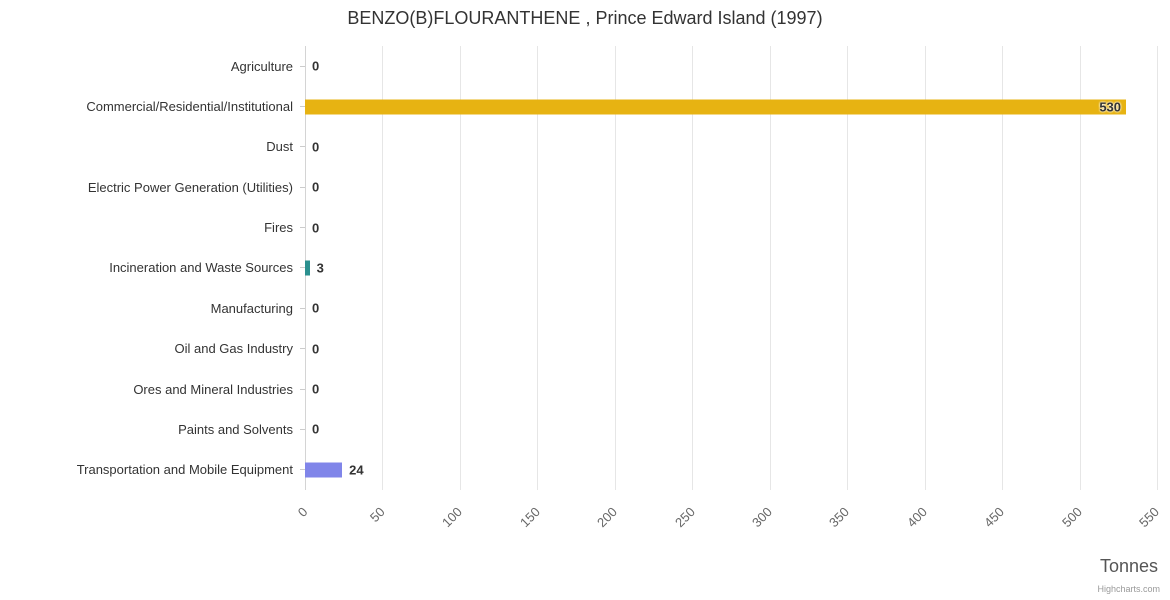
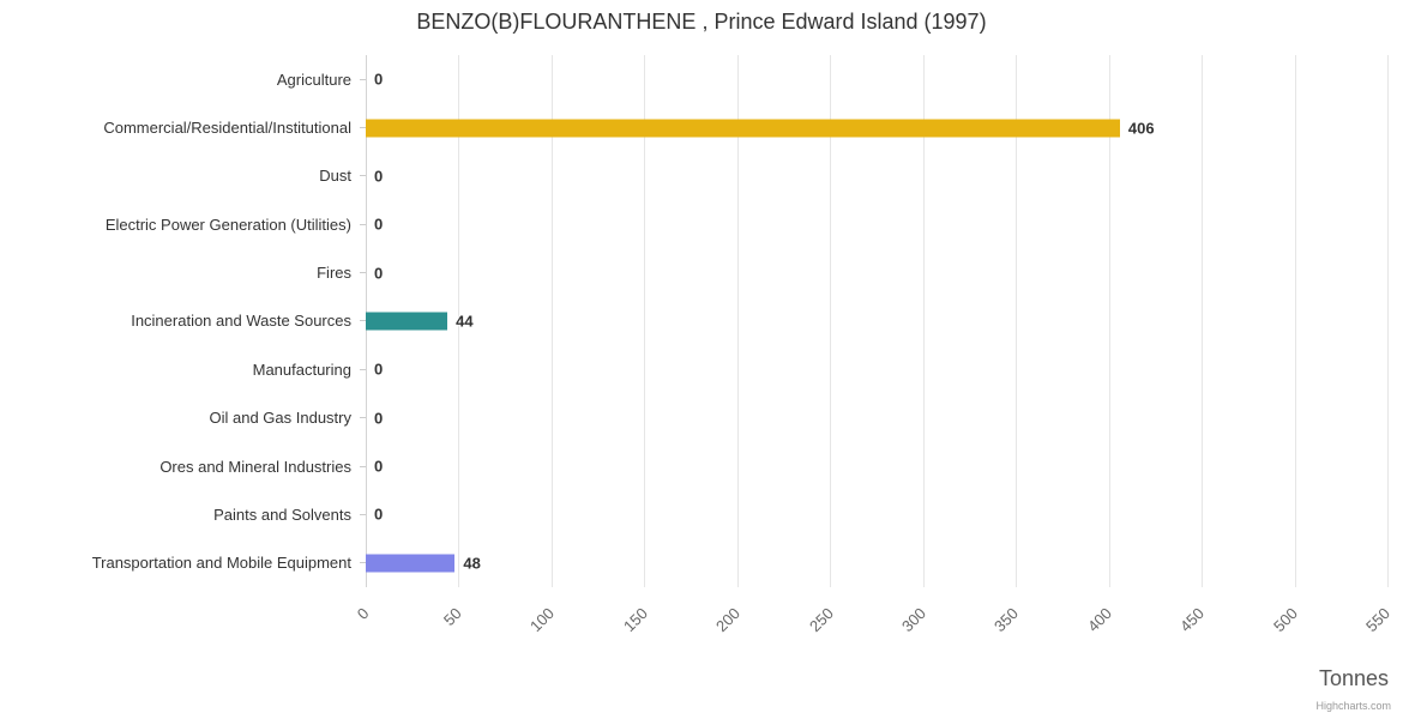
Commercial/Residential/Institutional: 530 -> 406
Incineration and Waste Sources: 3 -> 44
Transportation and Mobile Equipment: 24 -> 48
